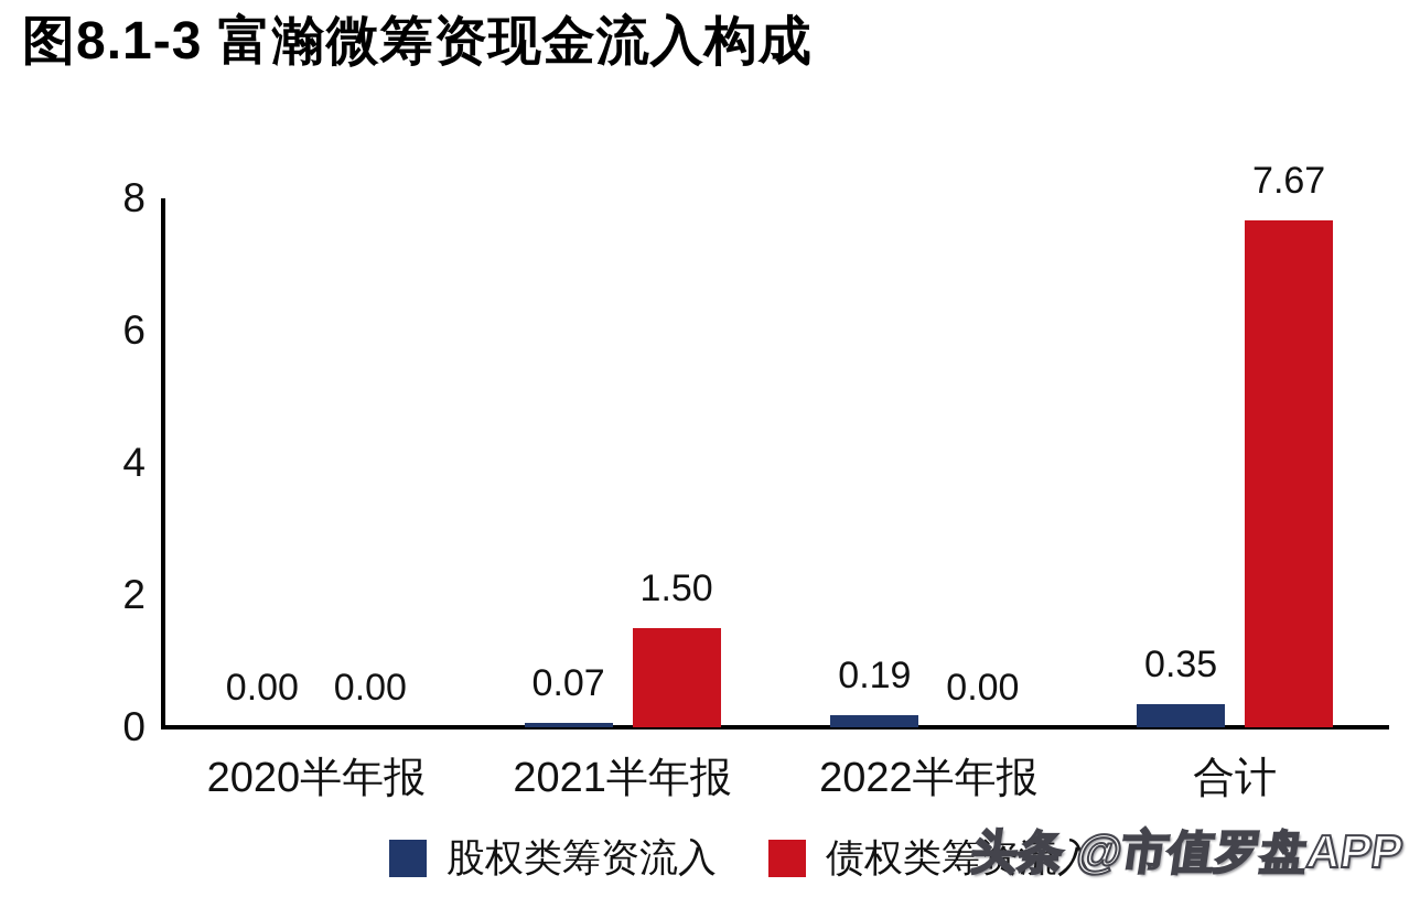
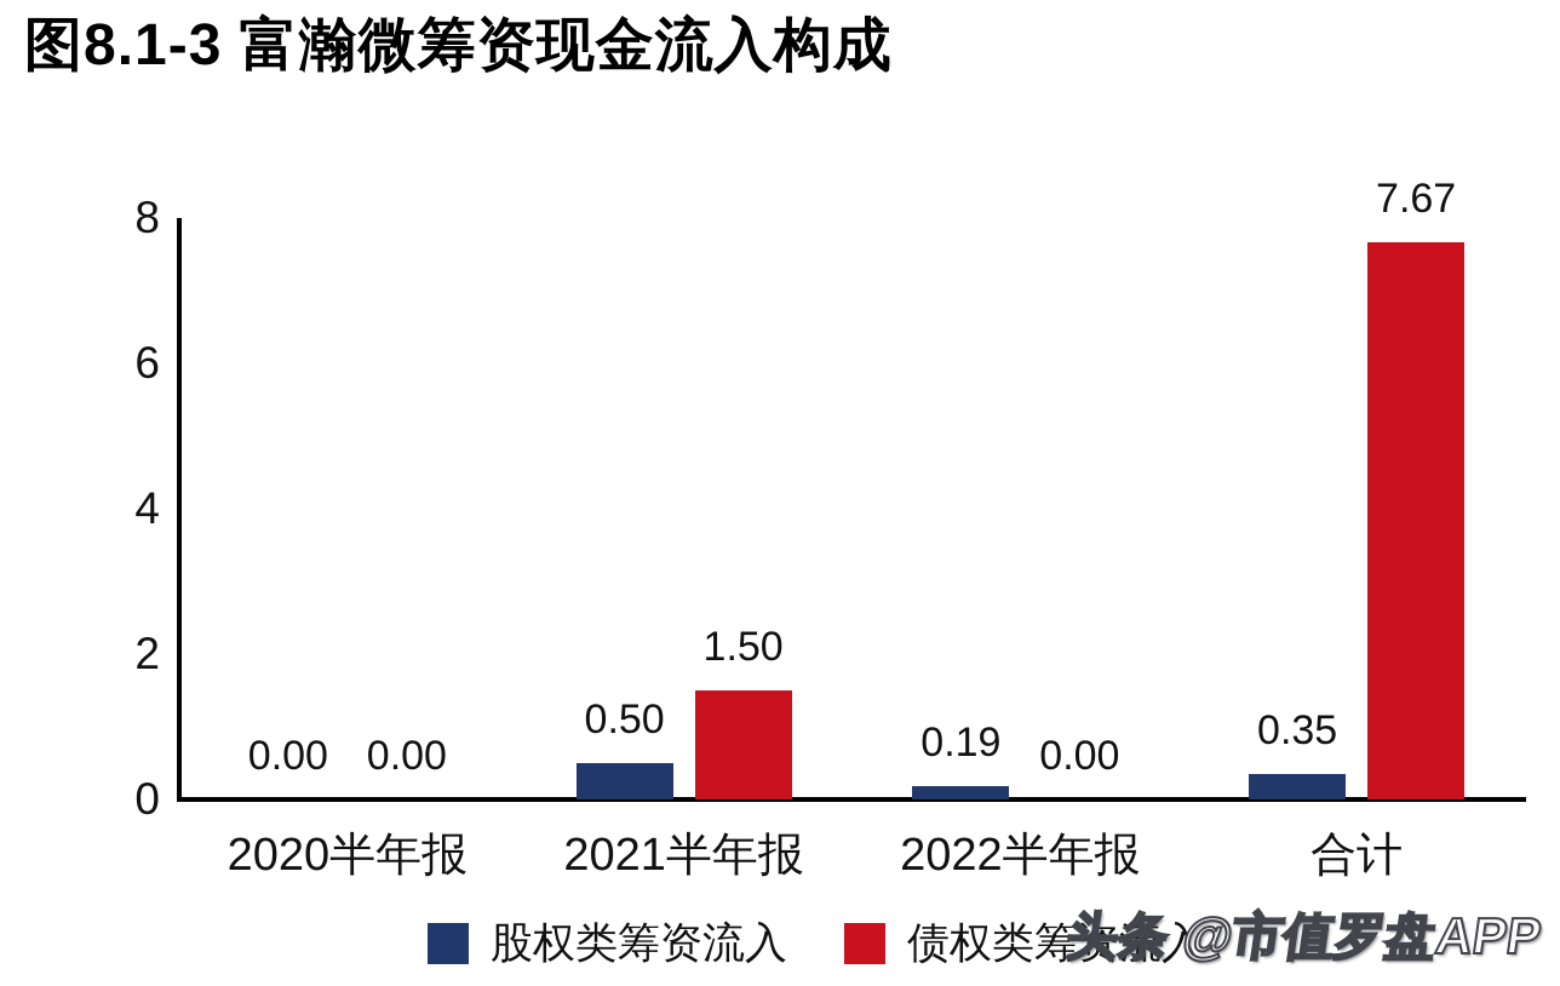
股权类筹资流入/2021半年报: 0.07 -> 0.50
